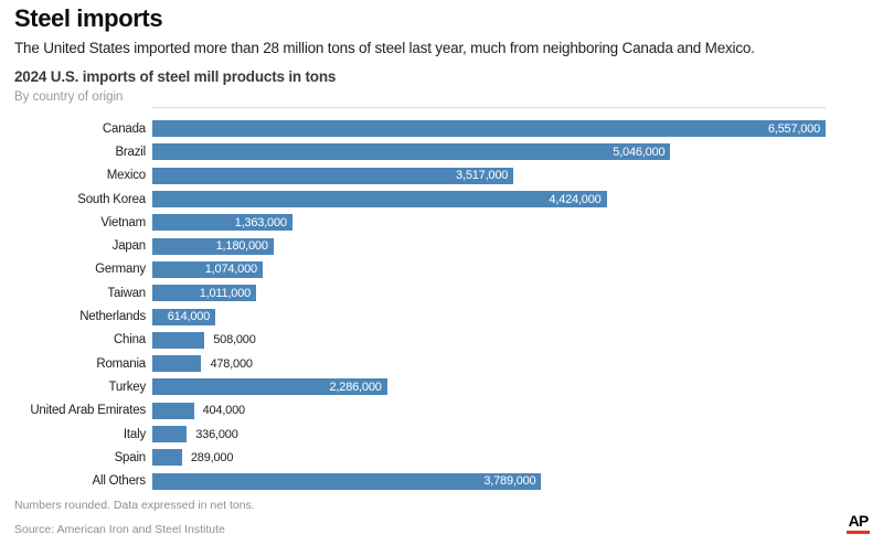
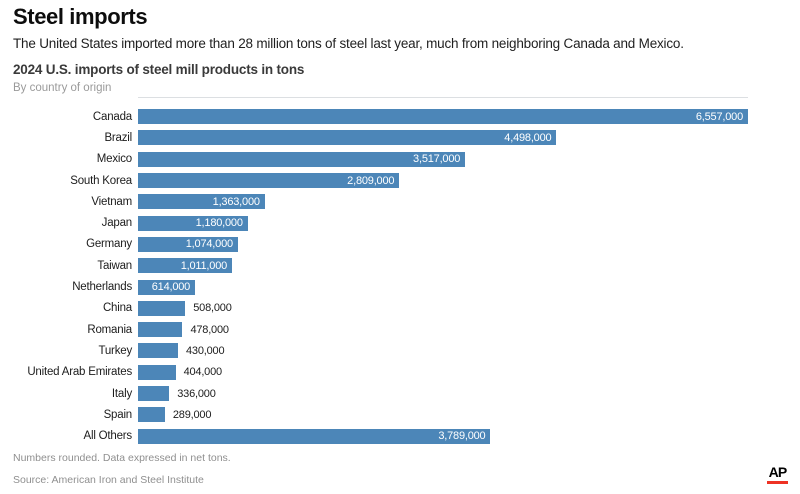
Brazil: 5,046,000 -> 4,498,000
South Korea: 4,424,000 -> 2,809,000
Turkey: 2,286,000 -> 430,000
